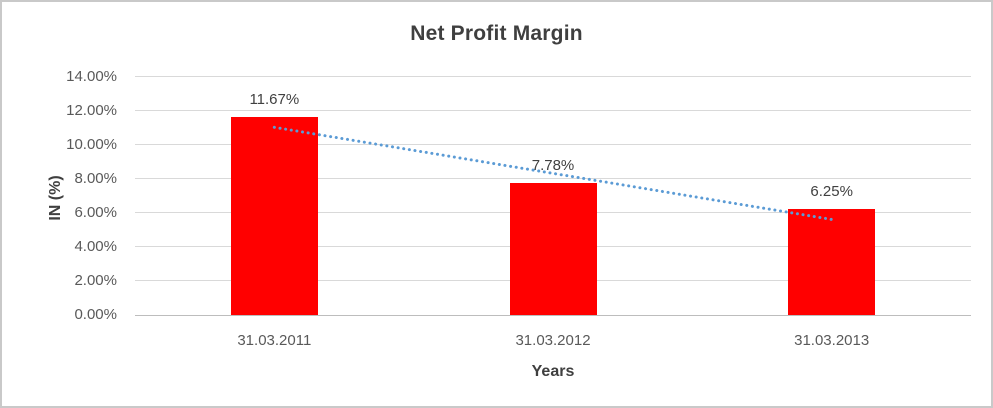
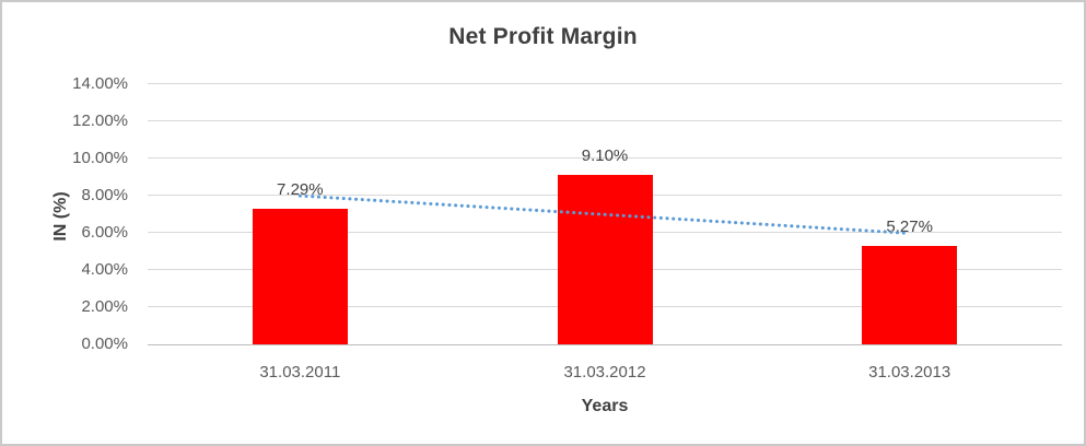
31.03.2011: 11.67% -> 7.29%
31.03.2012: 7.78% -> 9.10%
31.03.2013: 6.25% -> 5.27%
